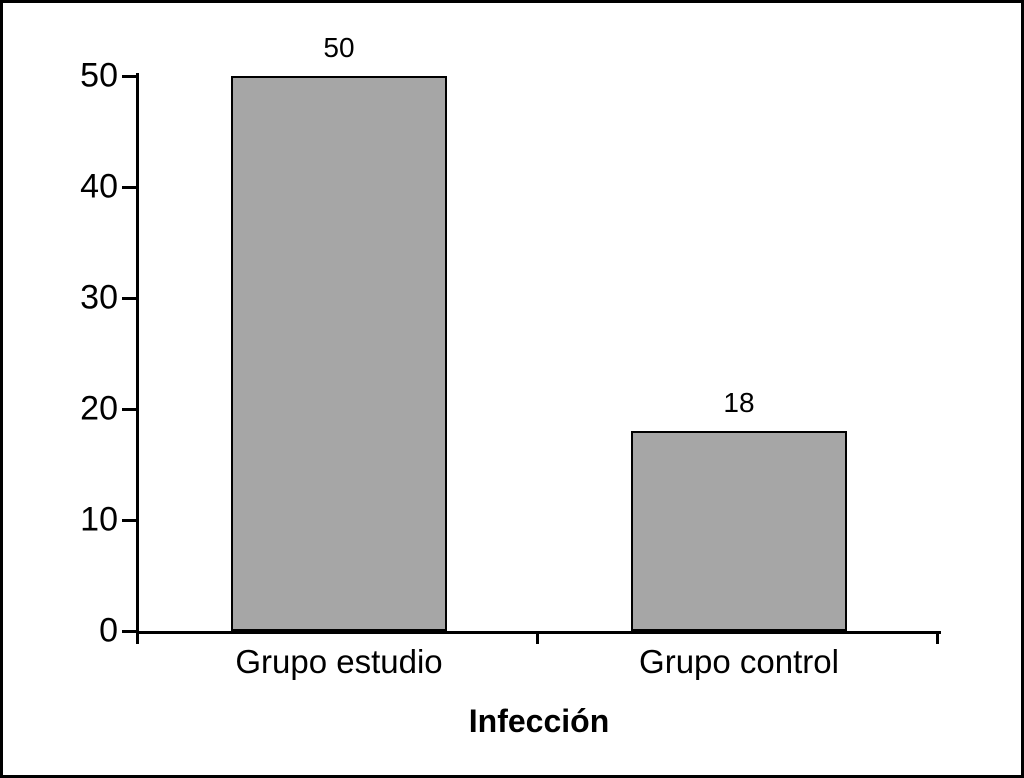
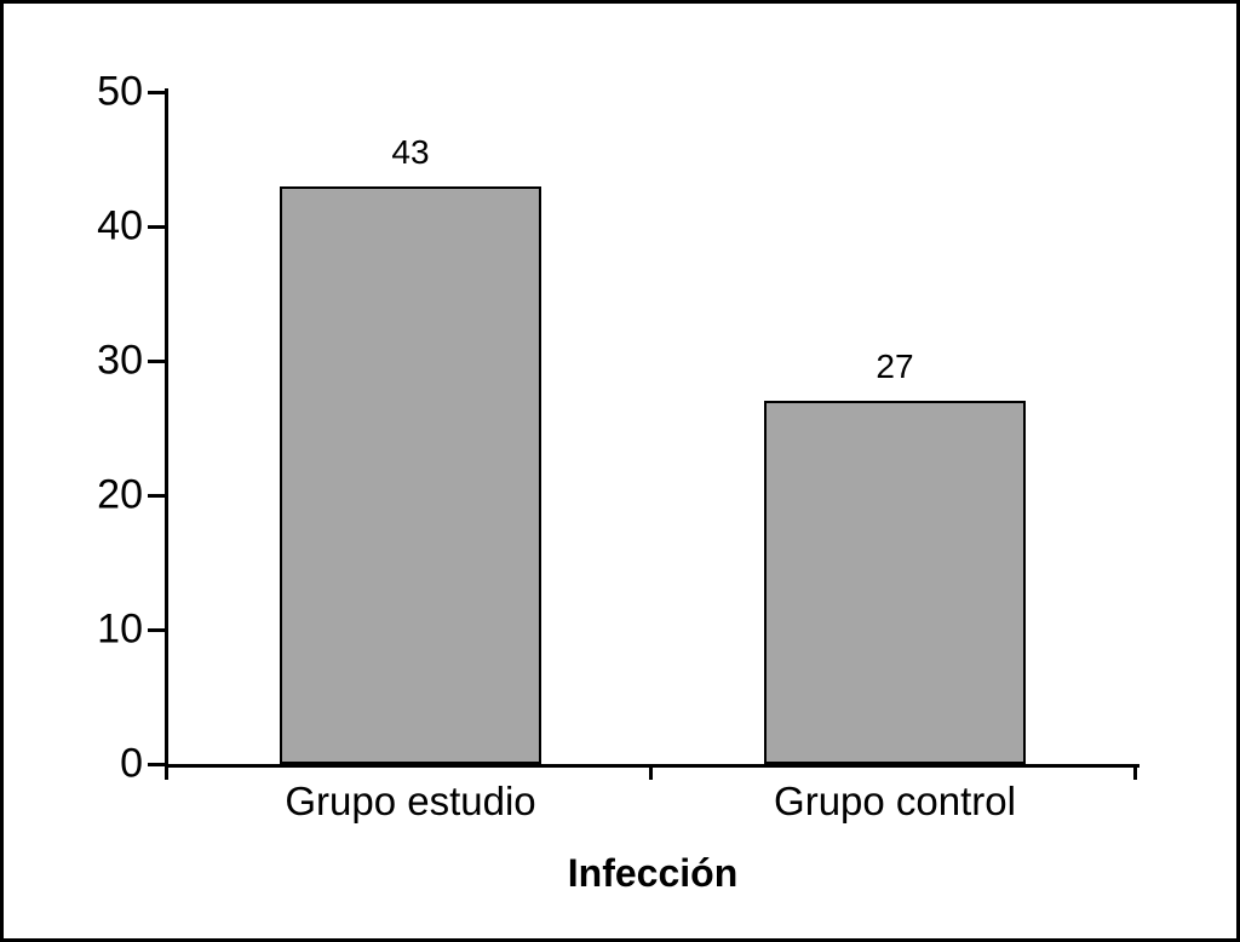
Grupo estudio: 50 -> 43
Grupo control: 18 -> 27
